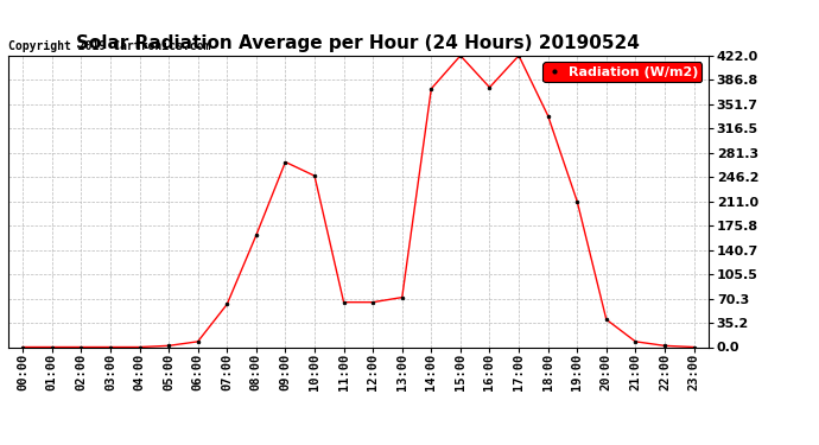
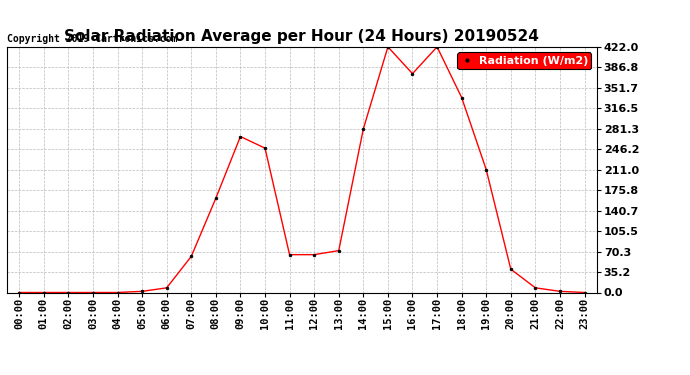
14:00: 374 -> 281
